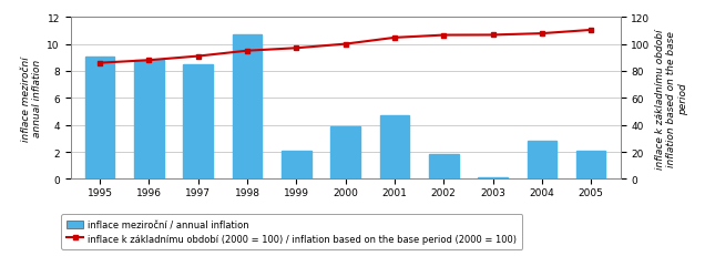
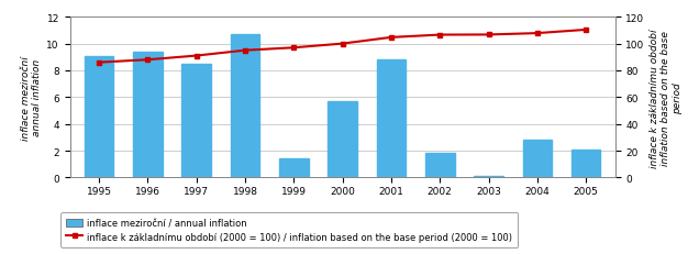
inflace meziroční / annual inflation/1996: 8.8 -> 9.4
inflace meziroční / annual inflation/1999: 2.1 -> 1.4
inflace meziroční / annual inflation/2000: 3.9 -> 5.7
inflace meziroční / annual inflation/2001: 4.7 -> 8.8
